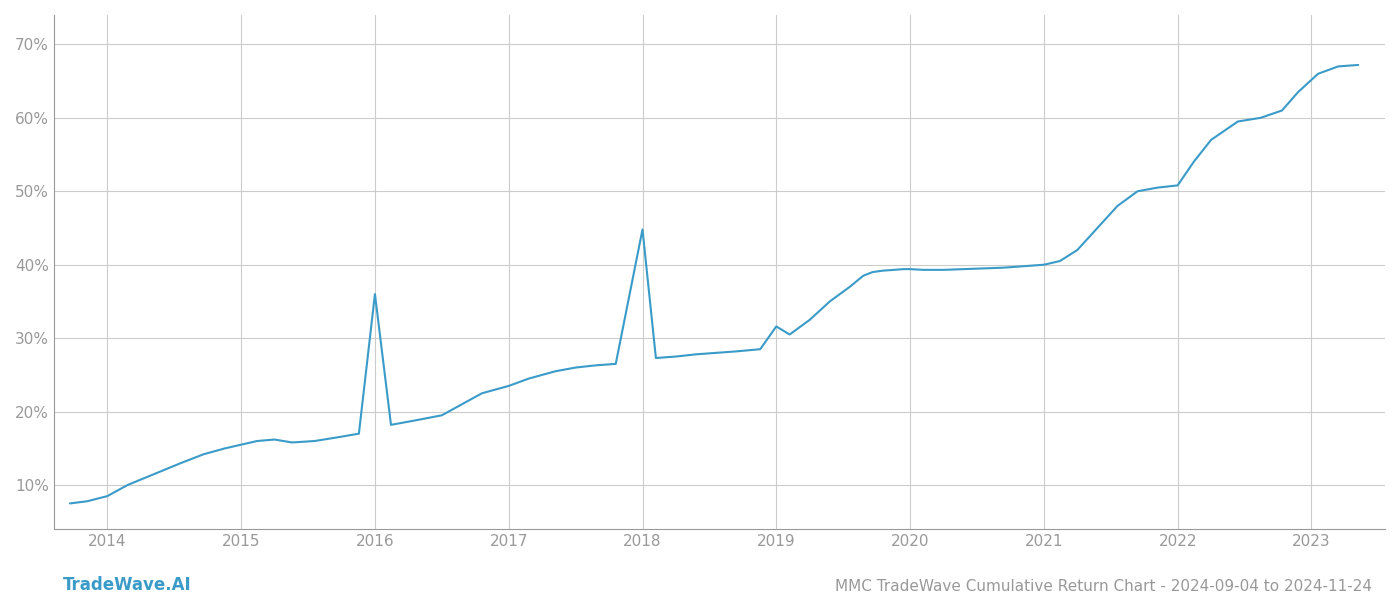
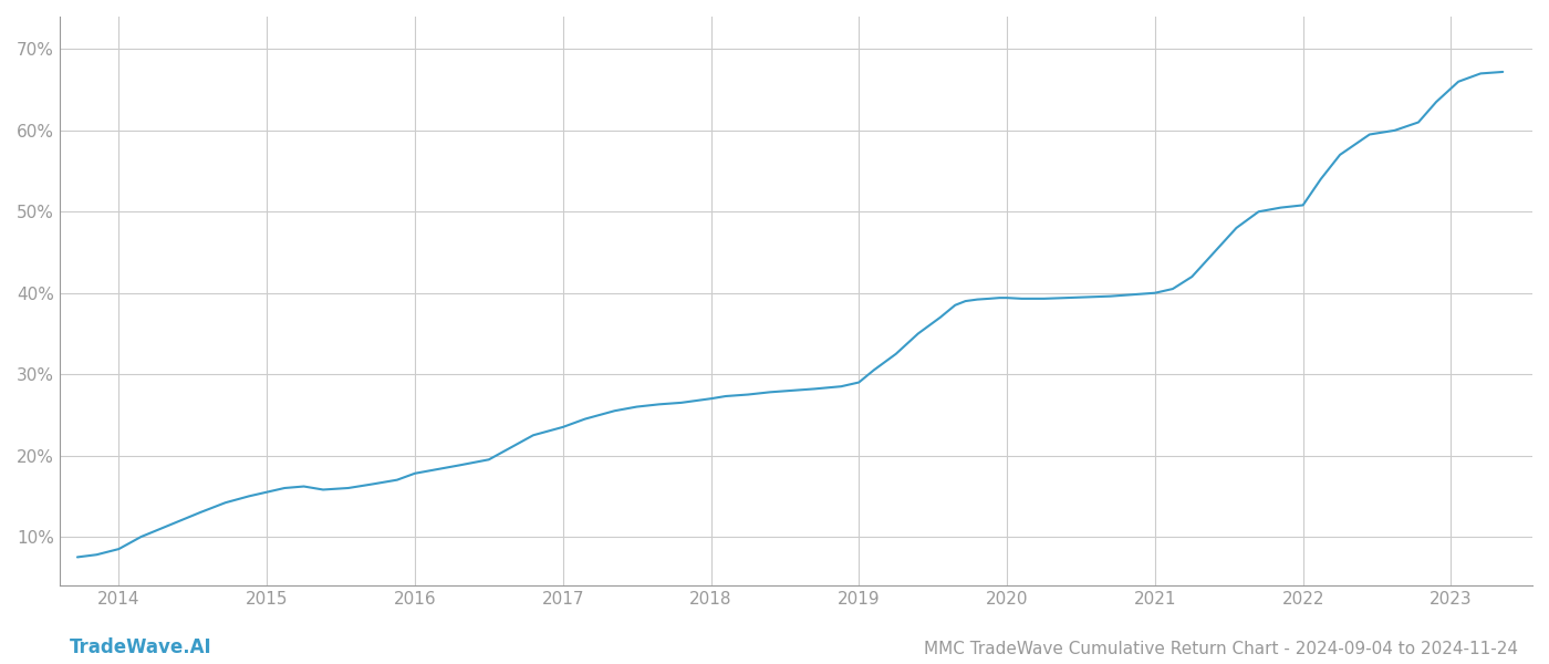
2016: 36.0% -> 17.8%
2018: 44.8% -> 27.0%
2019: 31.6% -> 29.0%
